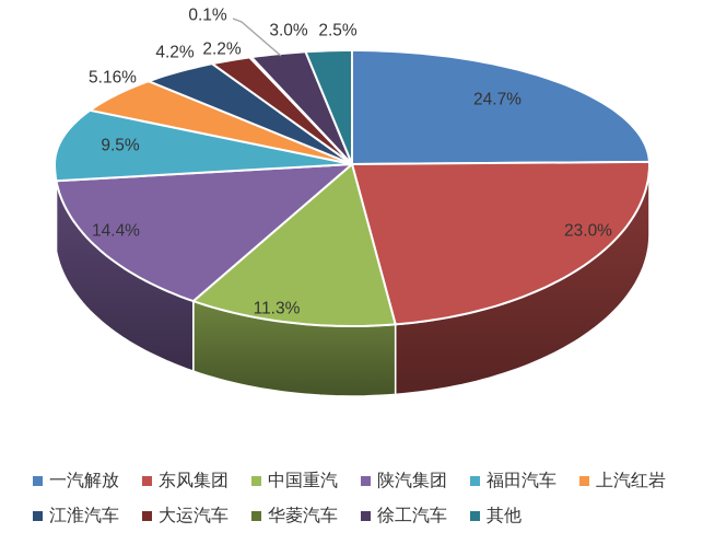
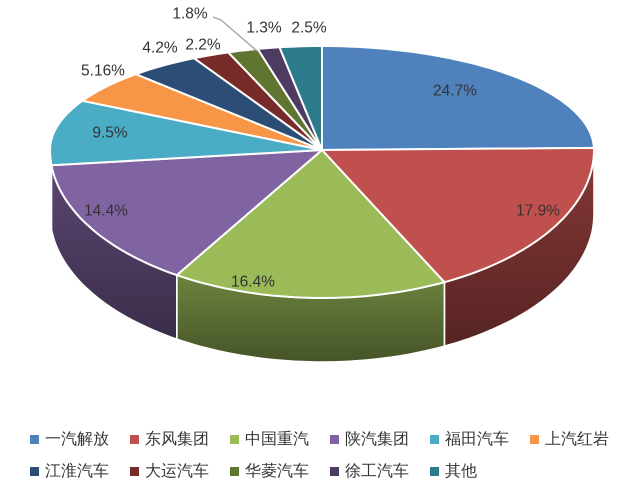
东风集团: 23.0% -> 17.9%
中国重汽: 11.3% -> 16.4%
华菱汽车: 0.1% -> 1.8%
徐工汽车: 3.0% -> 1.3%
